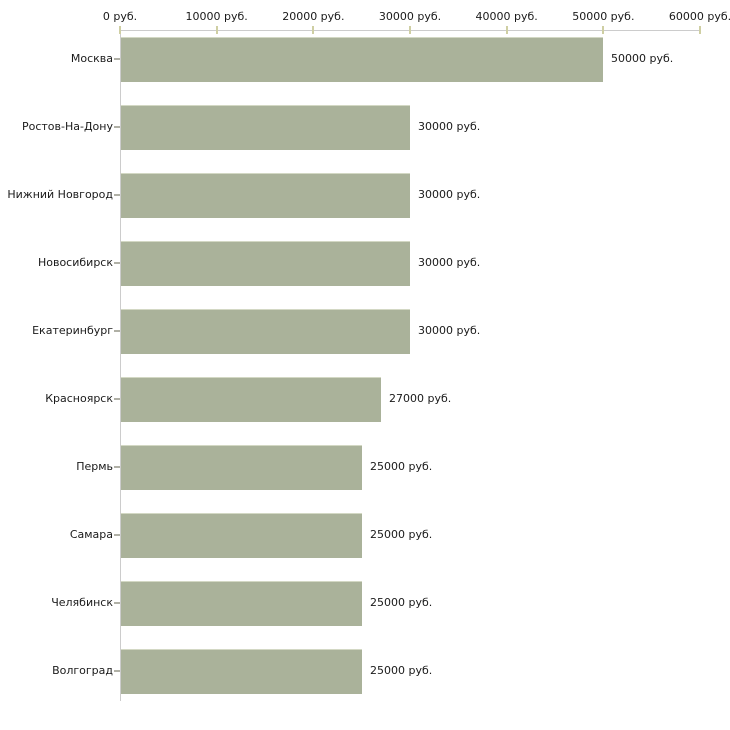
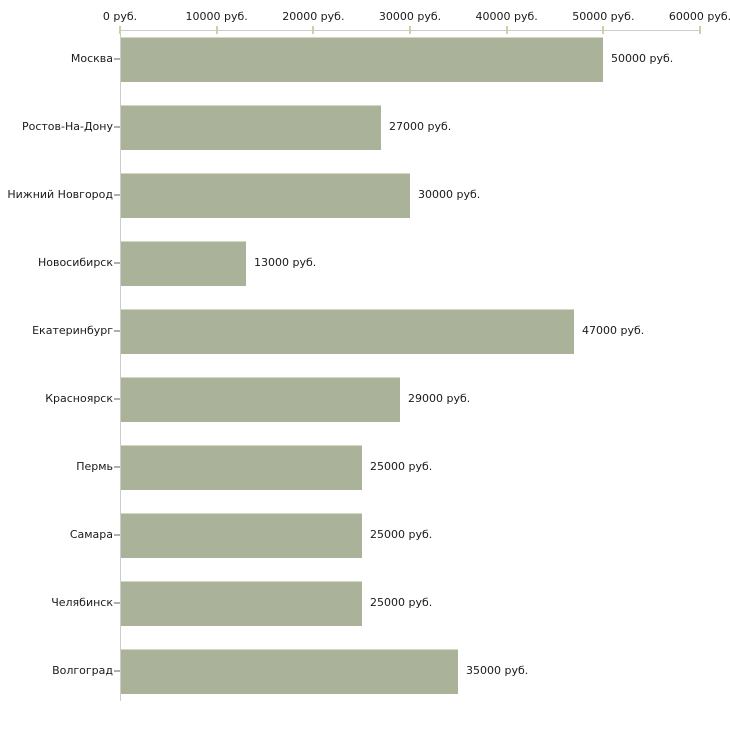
Ростов-На-Дону: 30000 -> 27000
Новосибирск: 30000 -> 13000
Екатеринбург: 30000 -> 47000
Красноярск: 27000 -> 29000
Волгоград: 25000 -> 35000
